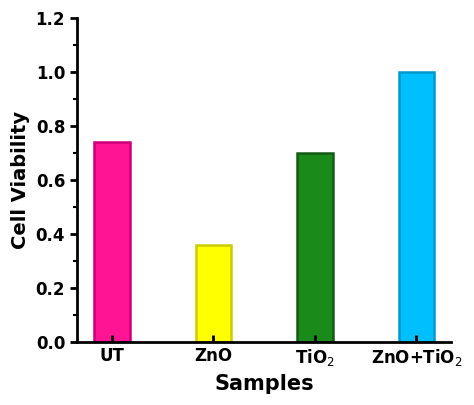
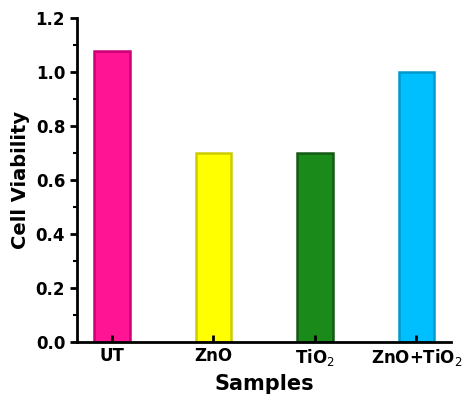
UT: 0.74 -> 1.08
ZnO: 0.36 -> 0.70
